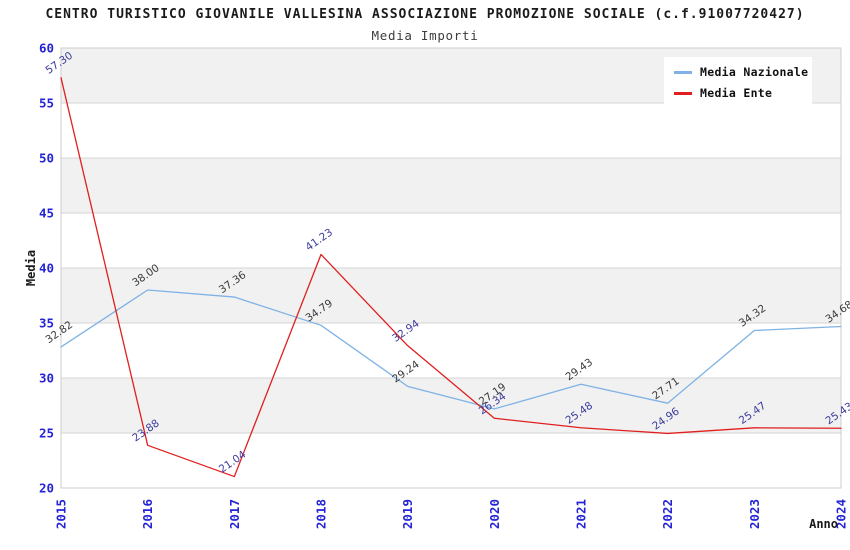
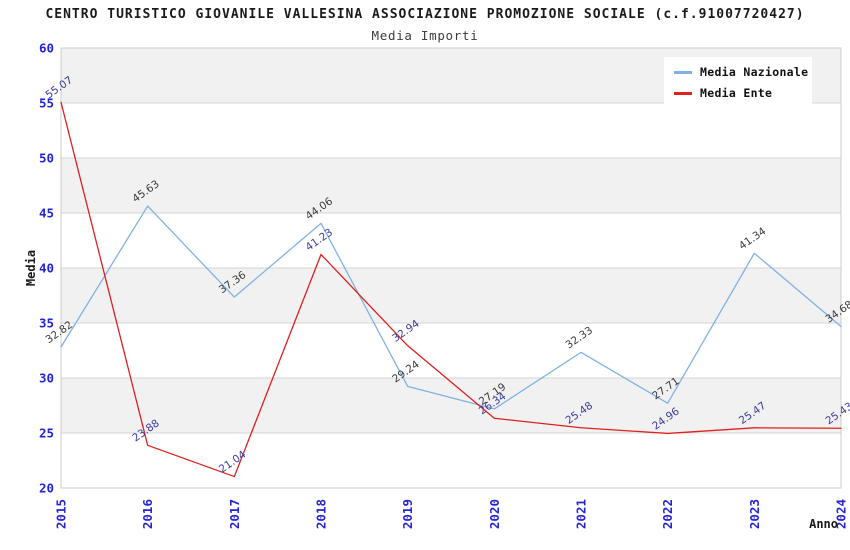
Media Ente/2015: 57.30 -> 55.07
Media Nazionale/2016: 38.00 -> 45.63
Media Nazionale/2018: 34.79 -> 44.06
Media Nazionale/2021: 29.43 -> 32.33
Media Nazionale/2023: 34.32 -> 41.34
